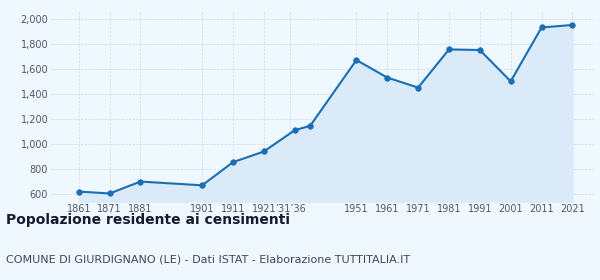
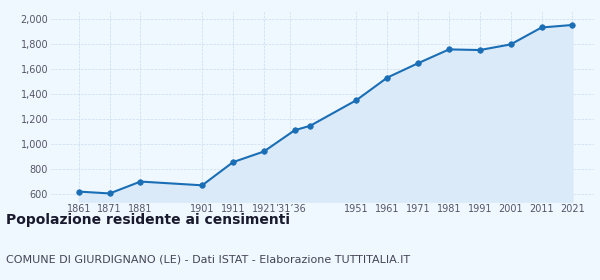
1951: 1,670 -> 1,350
1971: 1,450 -> 1,640
2001: 1,500 -> 1,800
